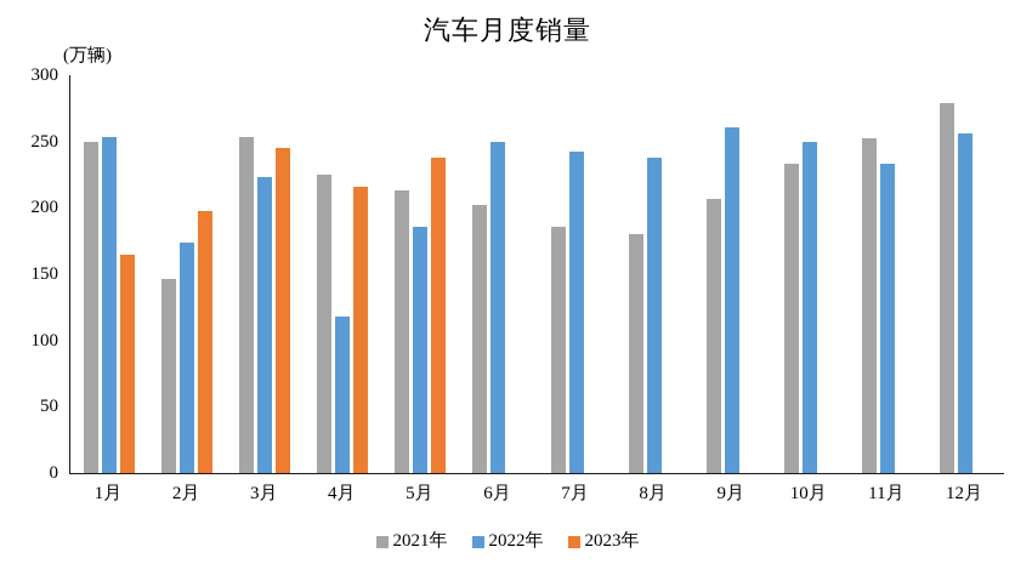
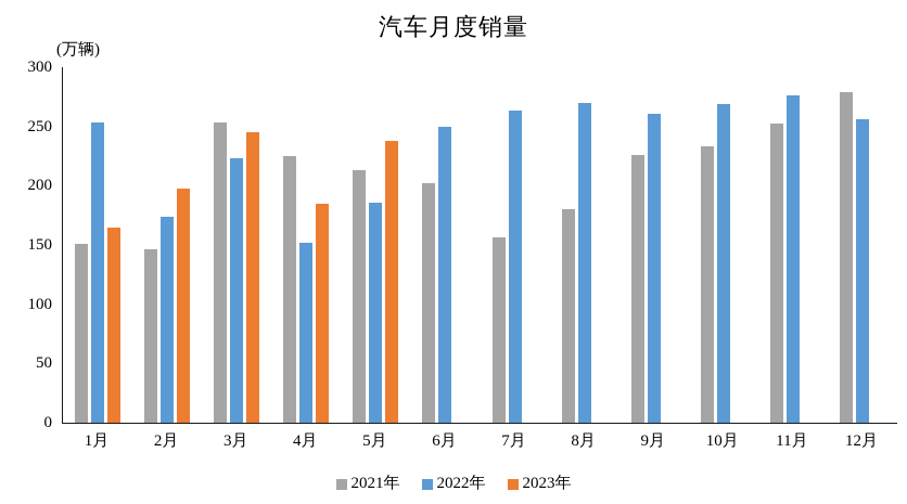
2021年/1月: 250 -> 151
2022年/4月: 118 -> 152
2023年/4月: 216 -> 185
2021年/7月: 186 -> 156
2022年/7月: 242 -> 263
2022年/8月: 238 -> 270
2021年/9月: 207 -> 226
2022年/10月: 250 -> 269
2022年/11月: 233 -> 276
